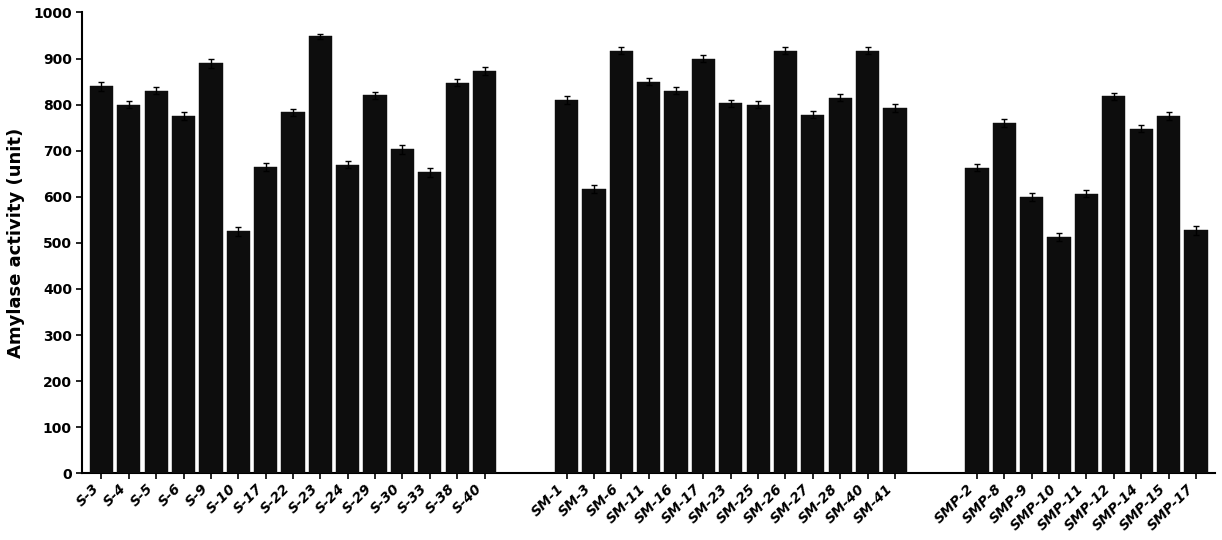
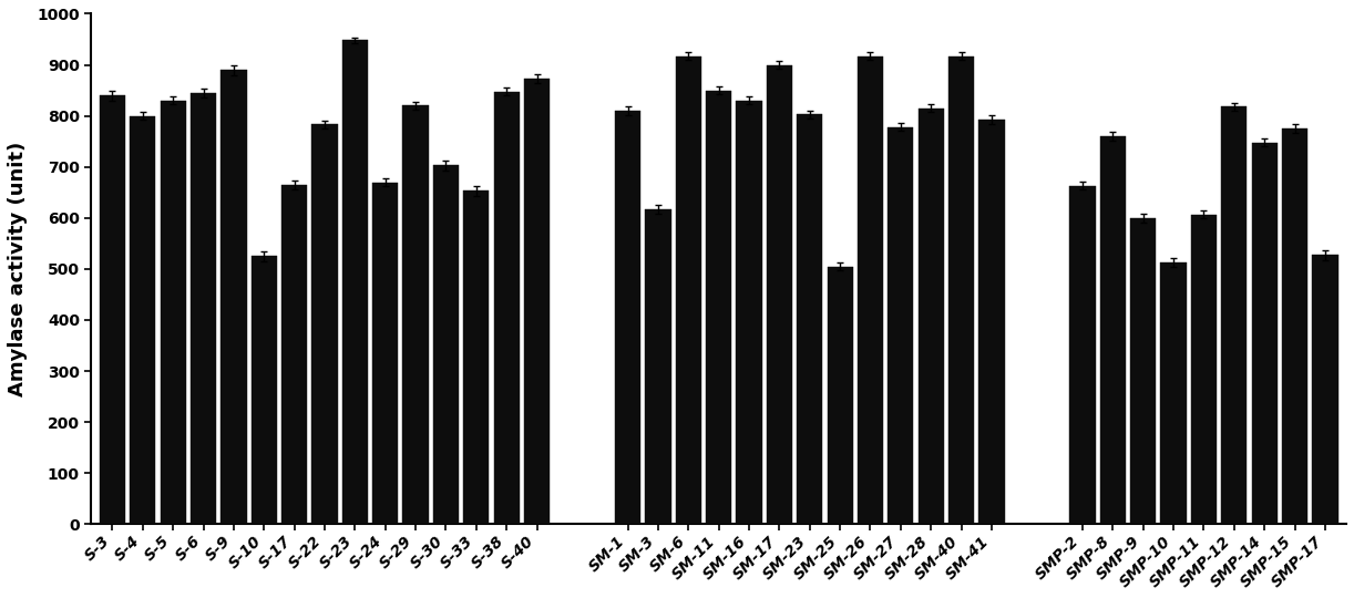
S-6: 775 -> 845
SM-25: 800 -> 505
